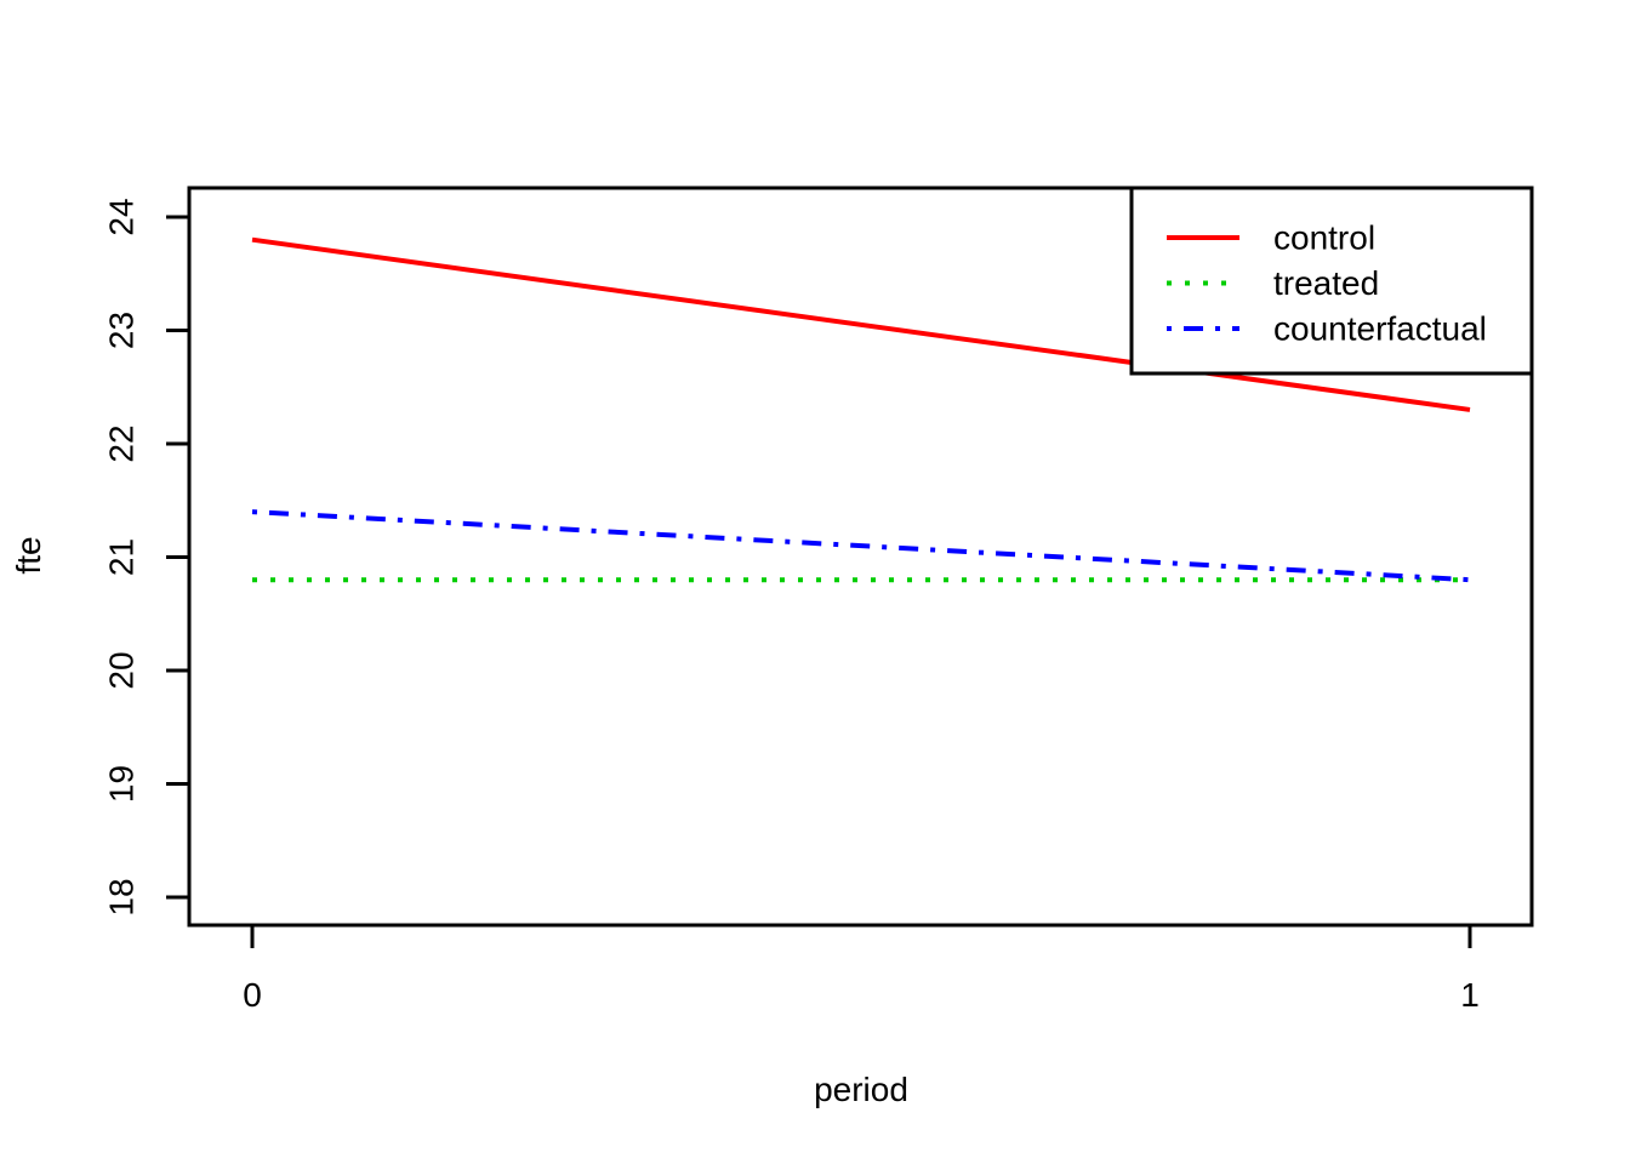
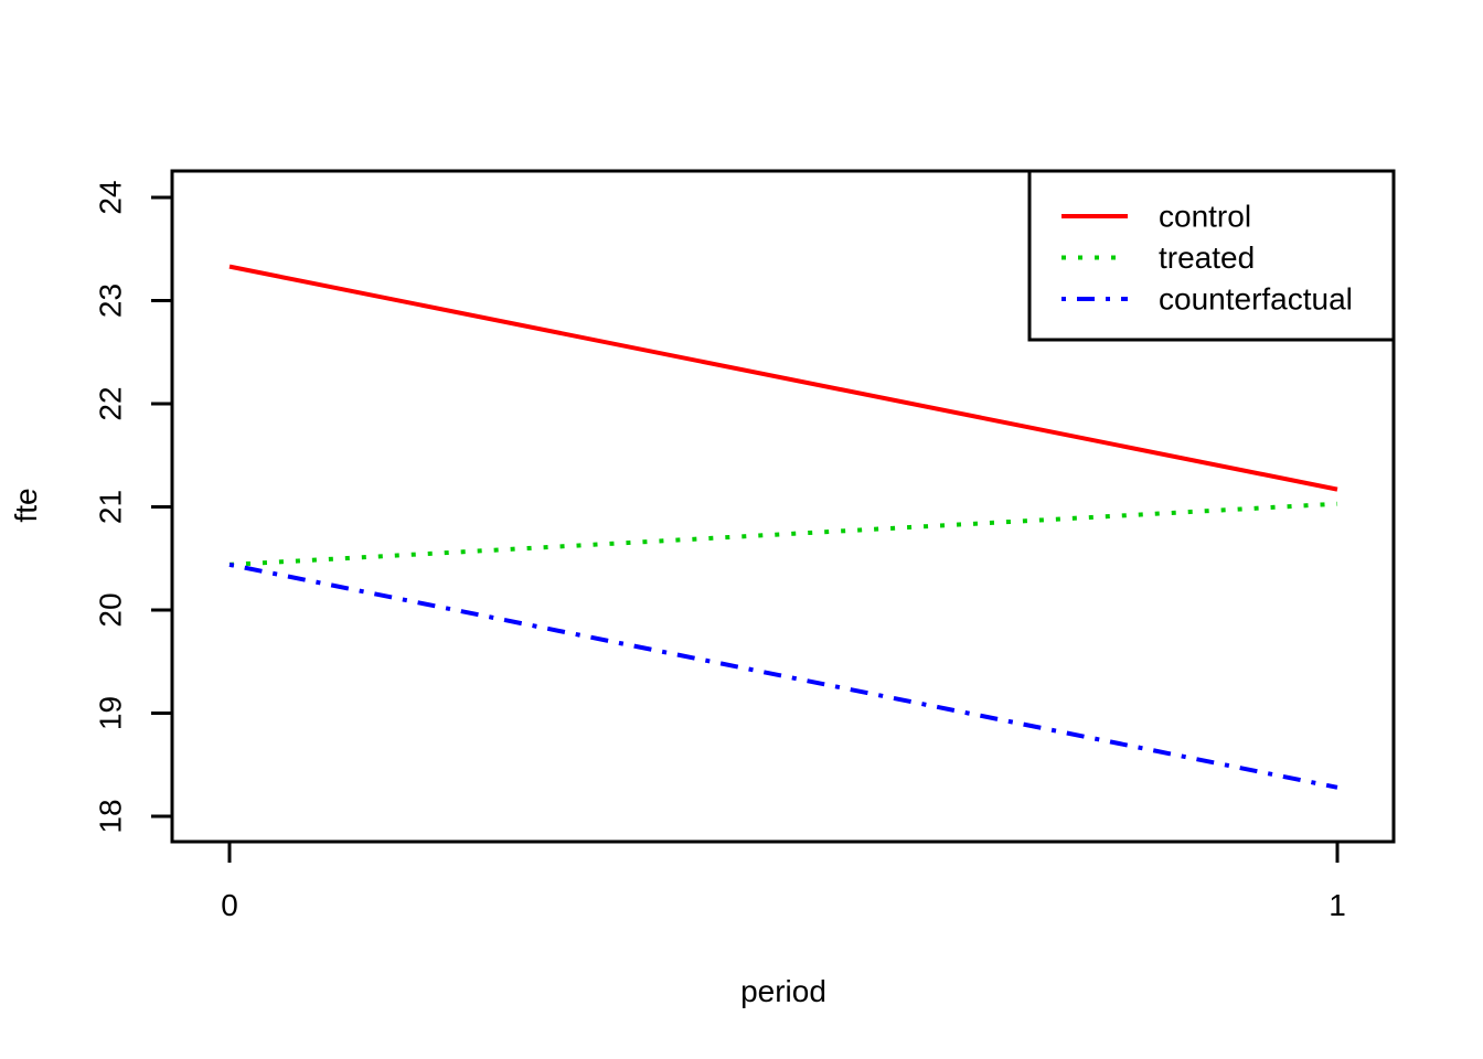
control/0: 23.8 -> 23.3
treated/0: 20.8 -> 20.4
counterfactual/0: 21.4 -> 20.4
control/1: 22.3 -> 21.2
treated/1: 20.8 -> 21.0
counterfactual/1: 20.8 -> 18.3
